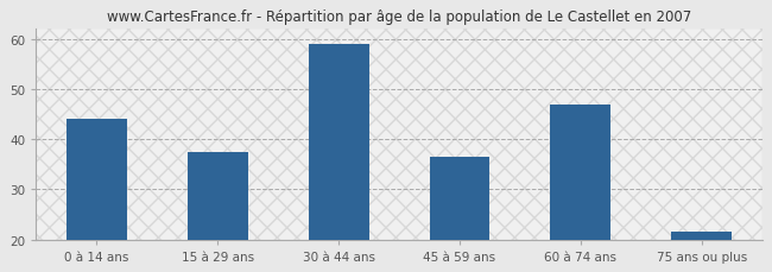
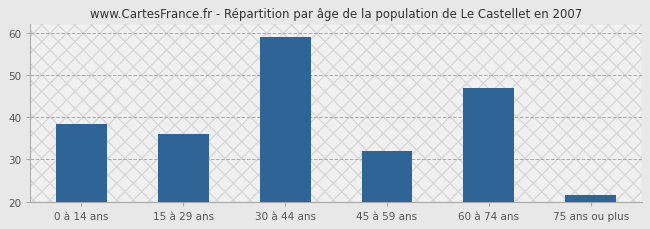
0 à 14 ans: 44.0 -> 38.5
15 à 29 ans: 37.5 -> 36.0
45 à 59 ans: 36.5 -> 32.0
